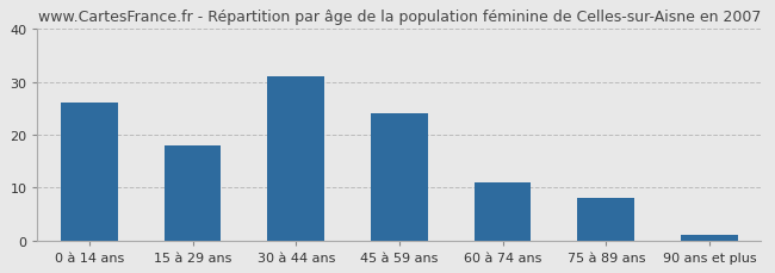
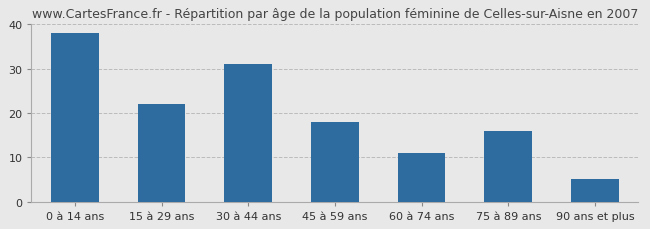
0 à 14 ans: 26 -> 38
15 à 29 ans: 18 -> 22
45 à 59 ans: 24 -> 18
75 à 89 ans: 8 -> 16
90 ans et plus: 1 -> 5
